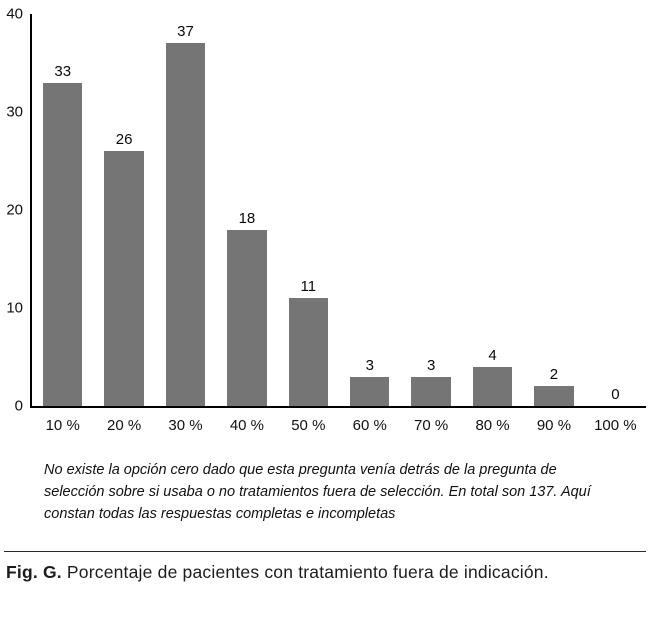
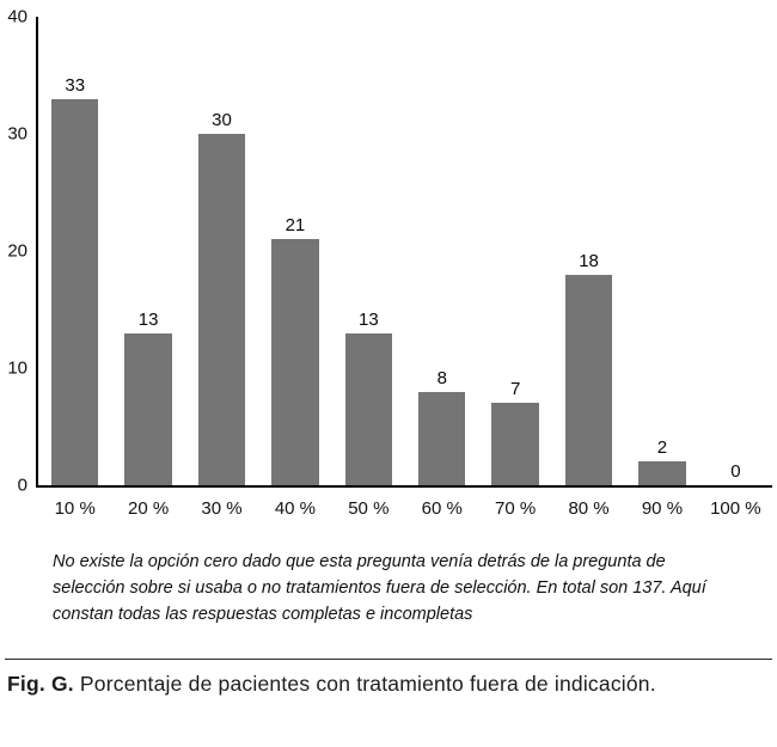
20 %: 26 -> 13
30 %: 37 -> 30
40 %: 18 -> 21
50 %: 11 -> 13
60 %: 3 -> 8
70 %: 3 -> 7
80 %: 4 -> 18
